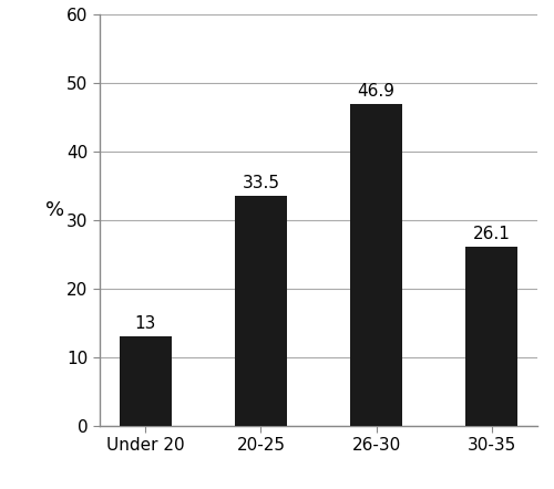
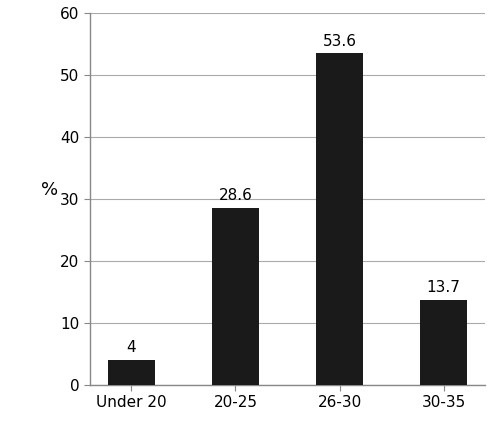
Under 20: 13 -> 4
20-25: 33.5 -> 28.6
26-30: 46.9 -> 53.6
30-35: 26.1 -> 13.7
